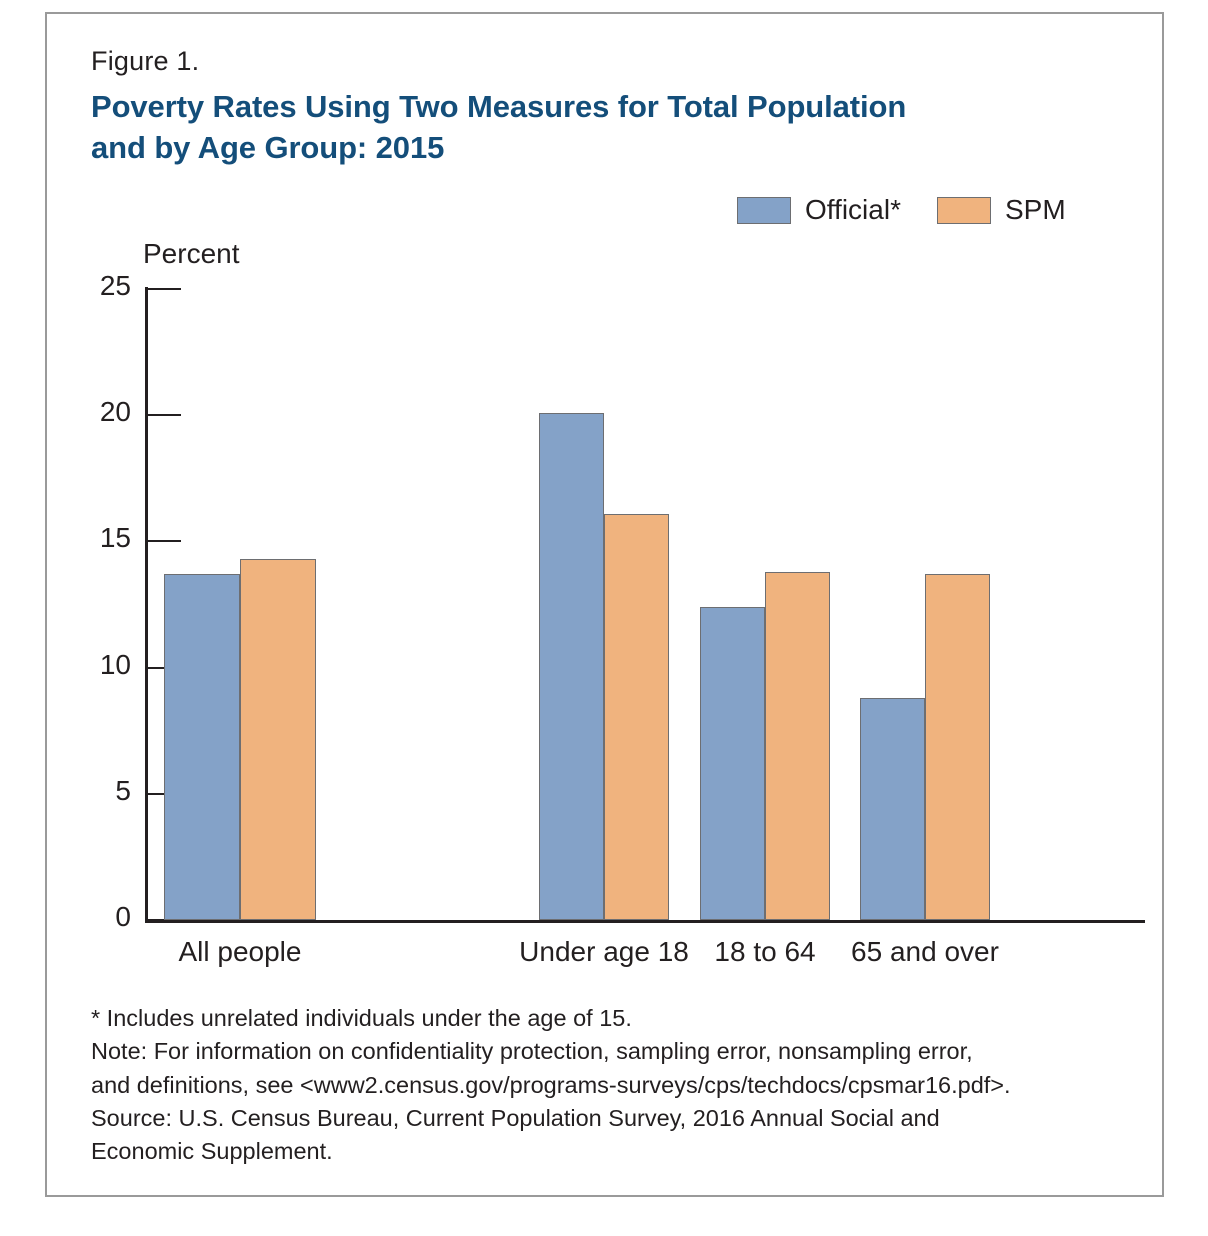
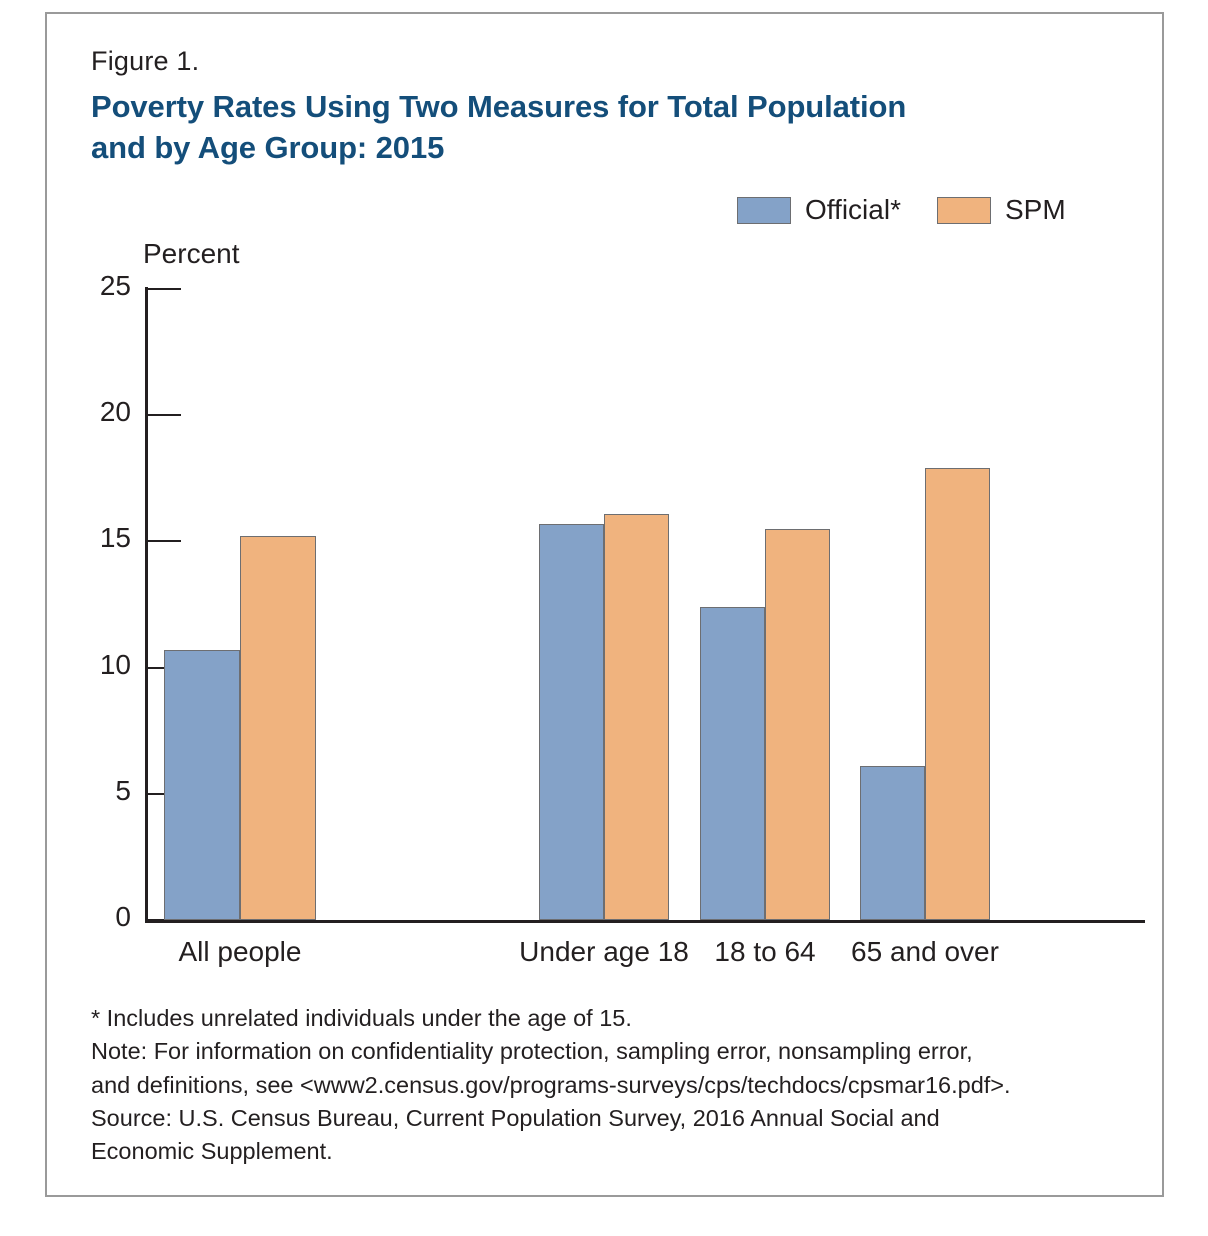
Official*/All people: 13.7 -> 10.7
SPM/All people: 14.3 -> 15.2
Official*/Under age 18: 20.1 -> 15.7
SPM/18 to 64: 13.8 -> 15.5
Official*/65 and over: 8.8 -> 6.1
SPM/65 and over: 13.7 -> 17.9
